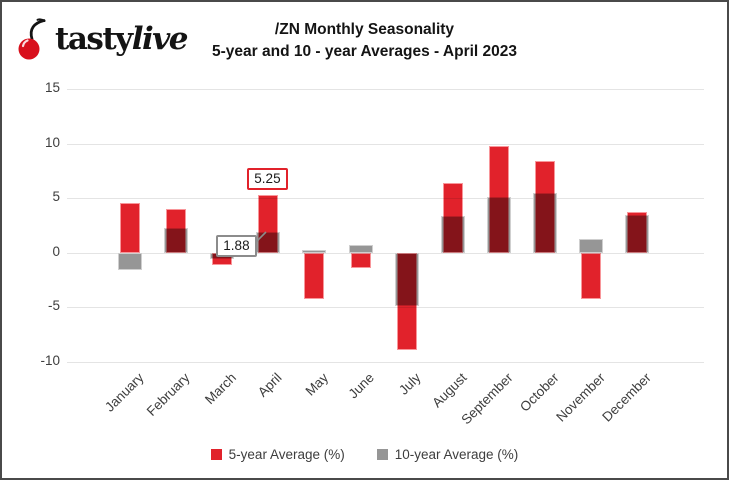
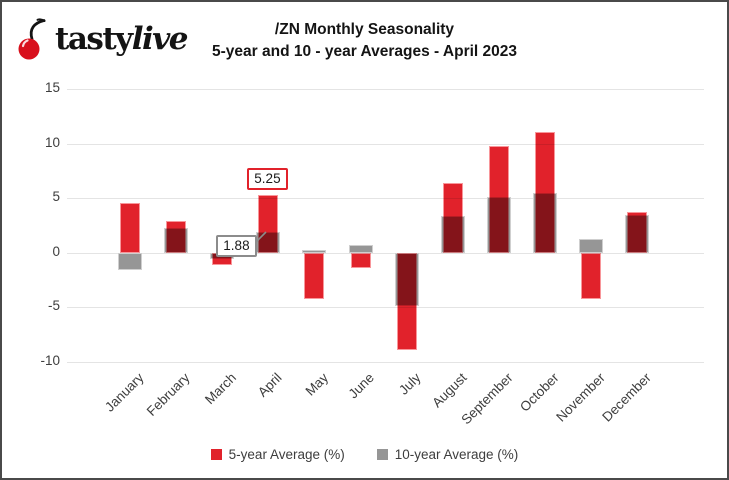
5-year Average (%)/February: 4.0 -> 2.9
5-year Average (%)/October: 8.4 -> 11.1
